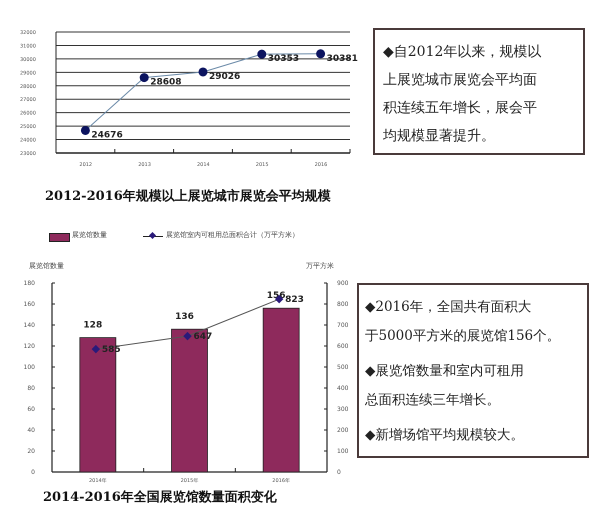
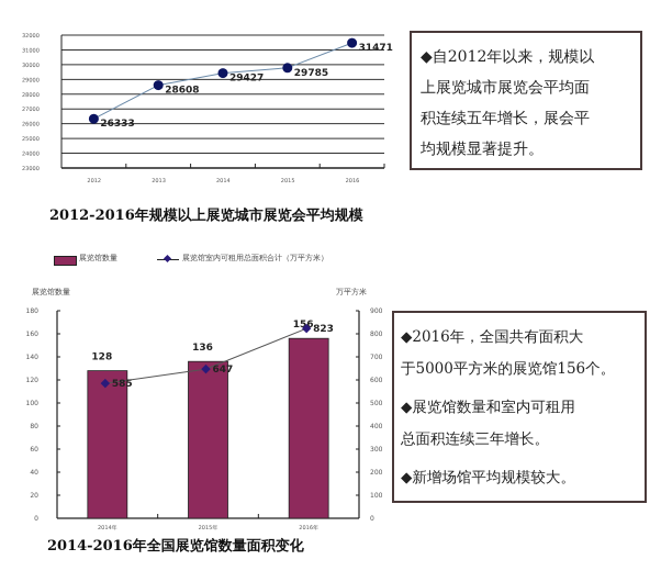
2012-2016年规模以上展览城市展览会平均规模/2012: 24676 -> 26333
2012-2016年规模以上展览城市展览会平均规模/2014: 29026 -> 29427
2012-2016年规模以上展览城市展览会平均规模/2015: 30353 -> 29785
2012-2016年规模以上展览城市展览会平均规模/2016: 30381 -> 31471
